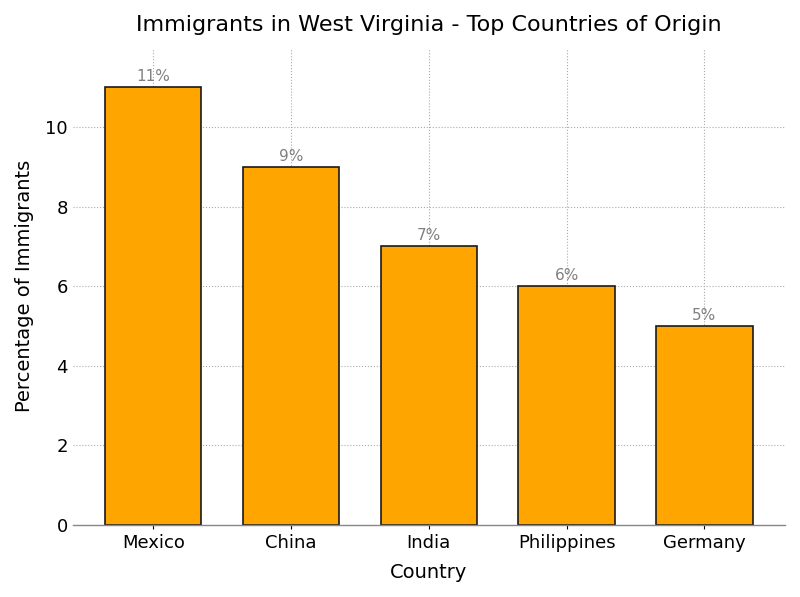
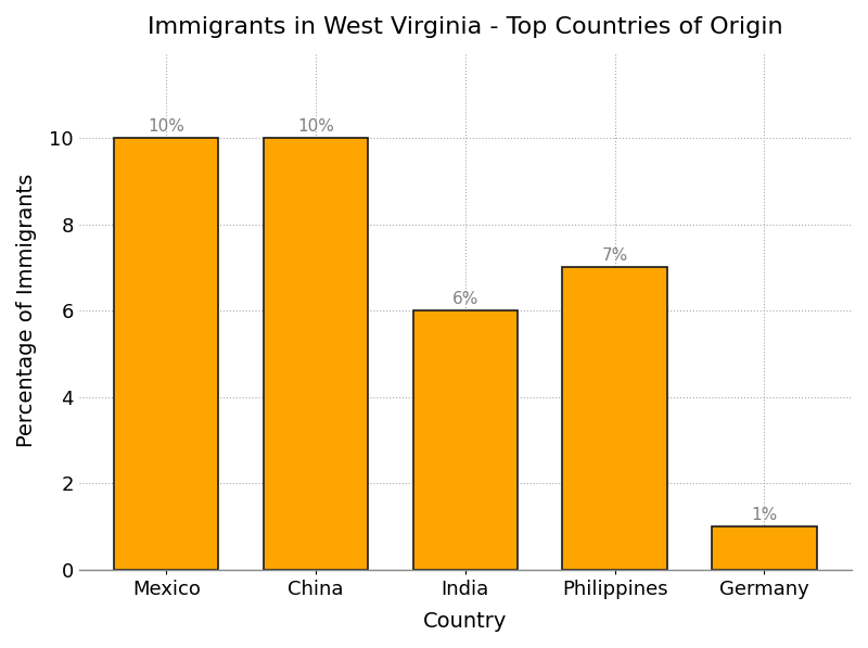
Mexico: 11% -> 10%
China: 9% -> 10%
India: 7% -> 6%
Philippines: 6% -> 7%
Germany: 5% -> 1%
